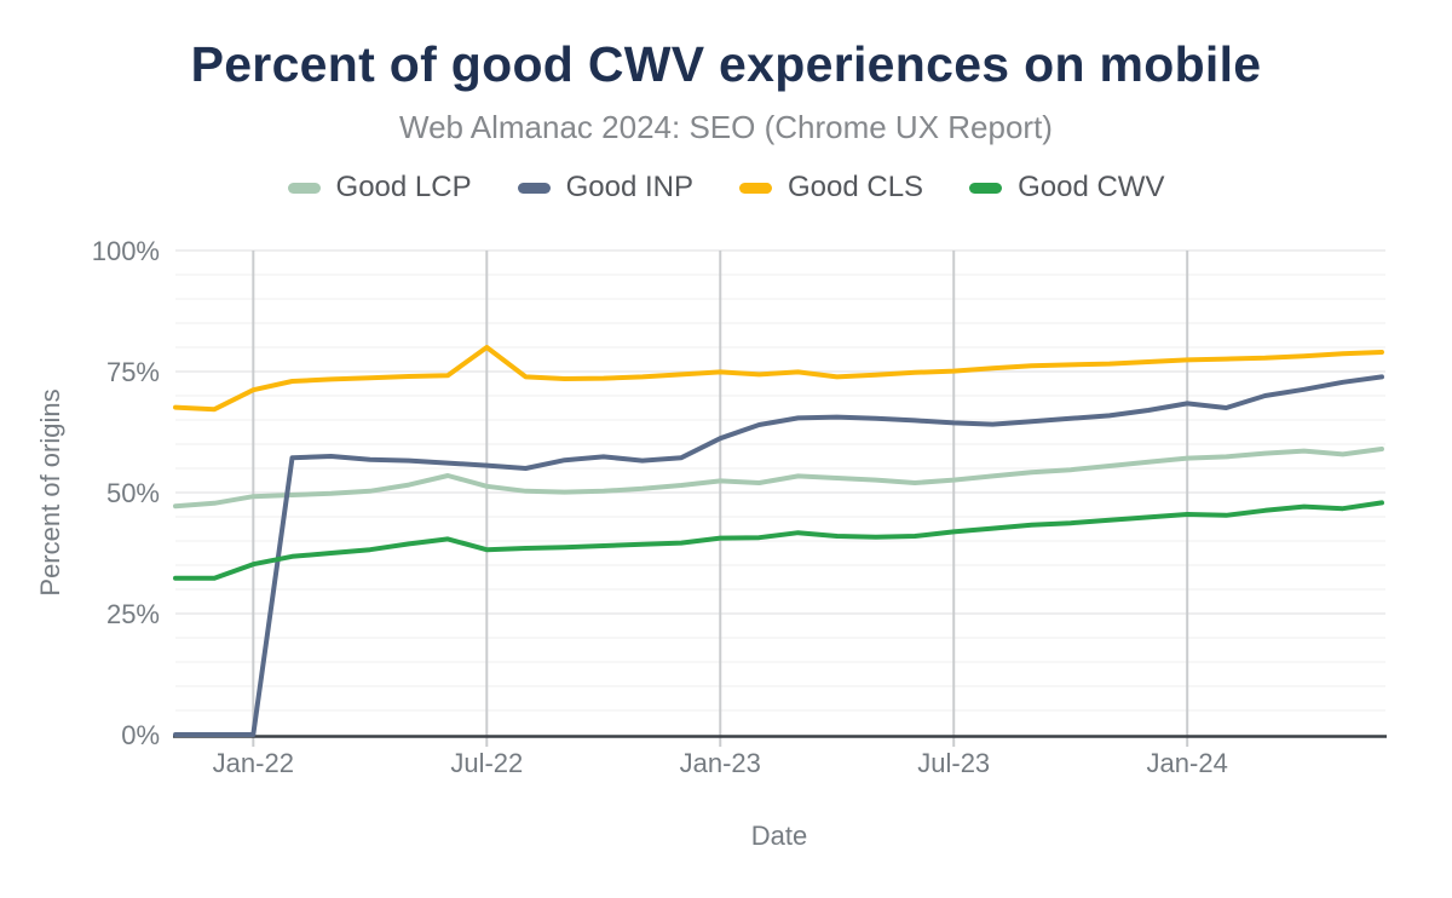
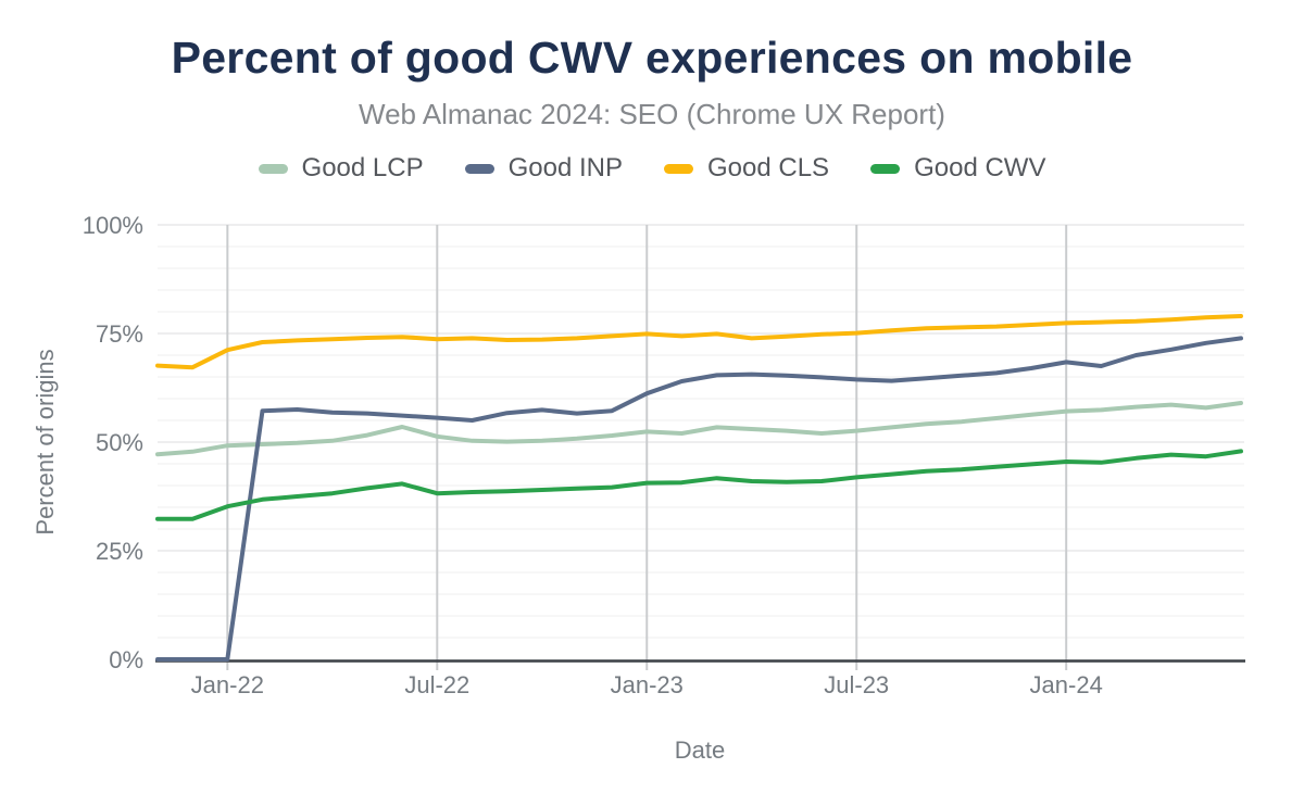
Good CLS/Jul-22: 80% -> 74%
